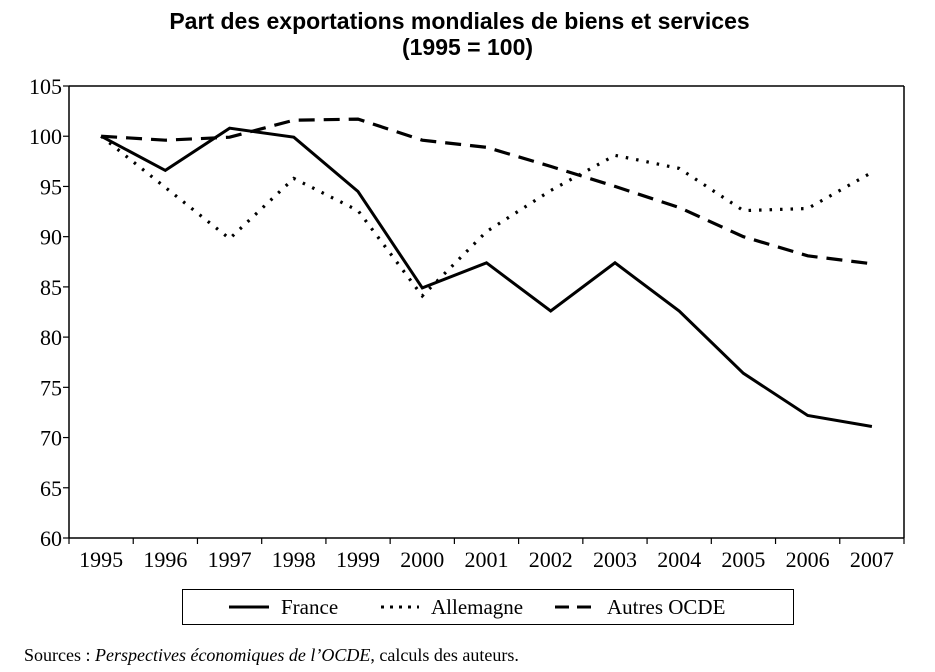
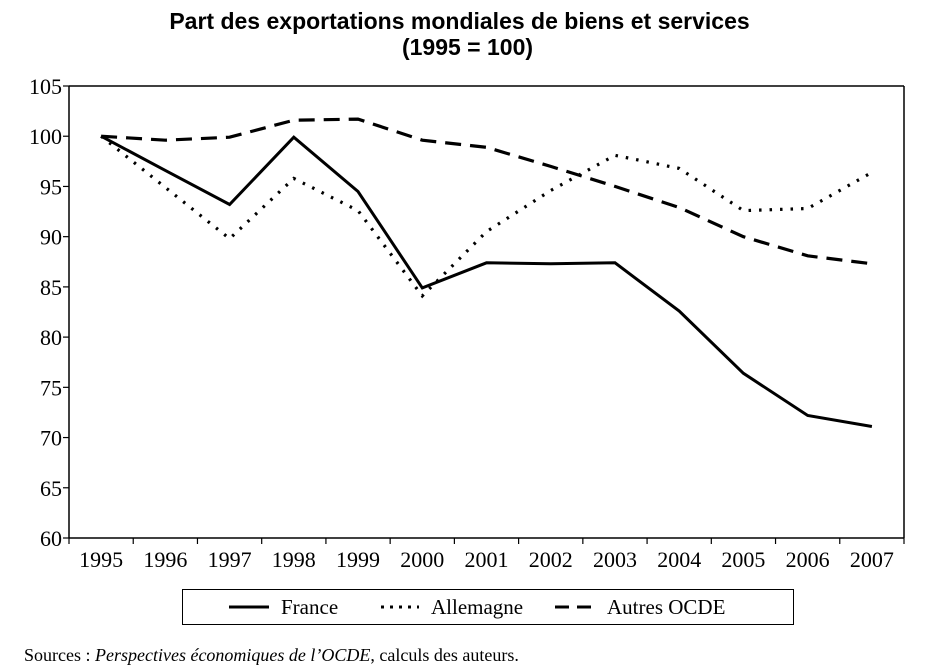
France/1997: 100.8 -> 93.2
France/2002: 82.6 -> 87.3
